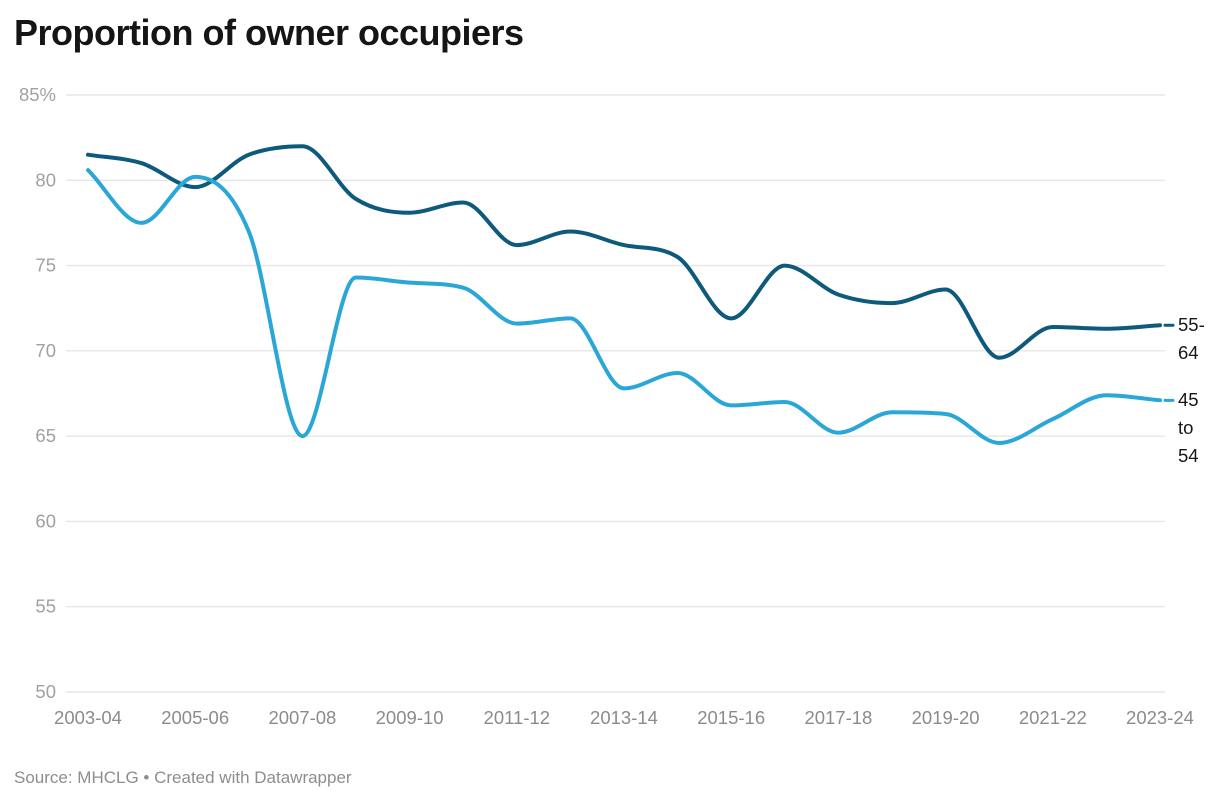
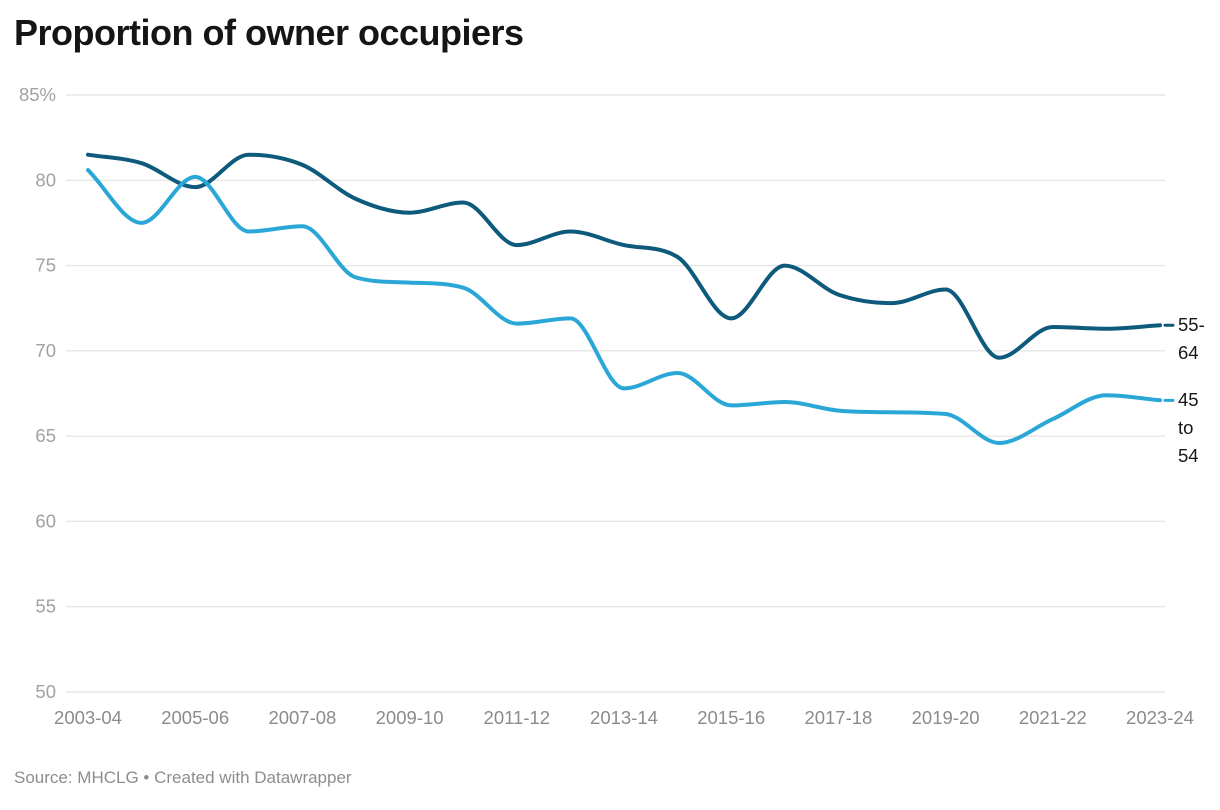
55-64/2007-08: 82.0% -> 80.9%
45 to 54/2007-08: 65.0% -> 77.3%
45 to 54/2017-18: 65.2% -> 66.5%
